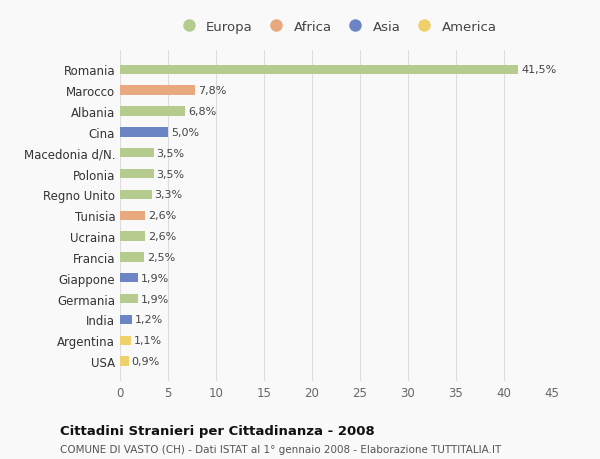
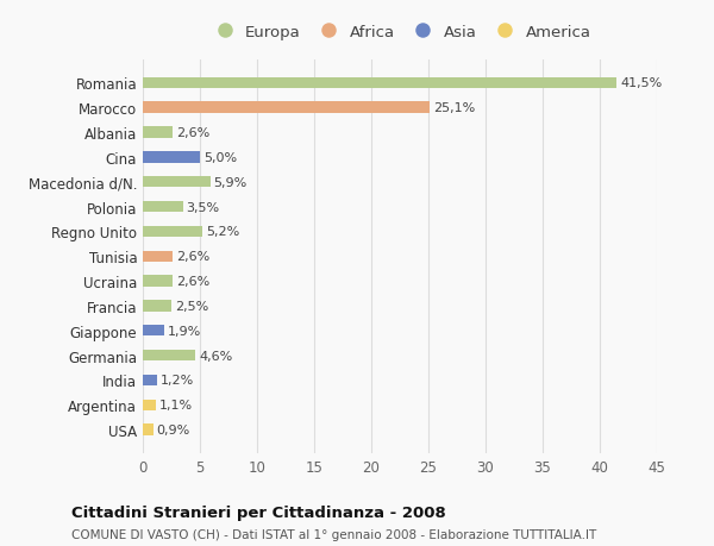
Marocco: 7,8% -> 25,1%
Albania: 6,8% -> 2,6%
Macedonia d/N.: 3,5% -> 5,9%
Regno Unito: 3,3% -> 5,2%
Germania: 1,9% -> 4,6%
